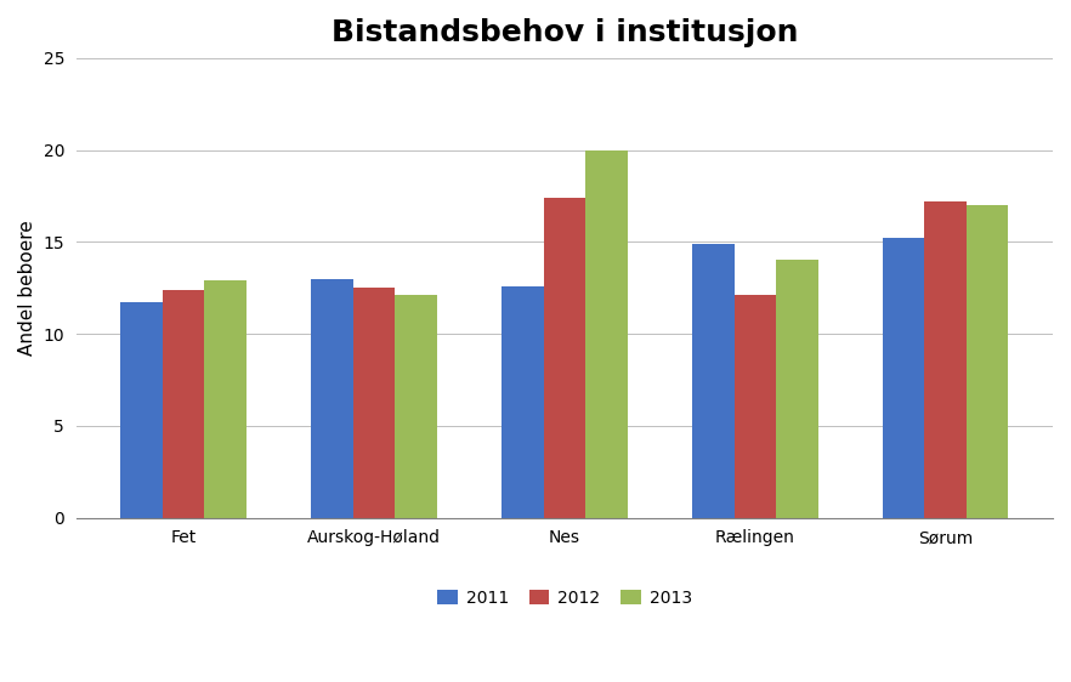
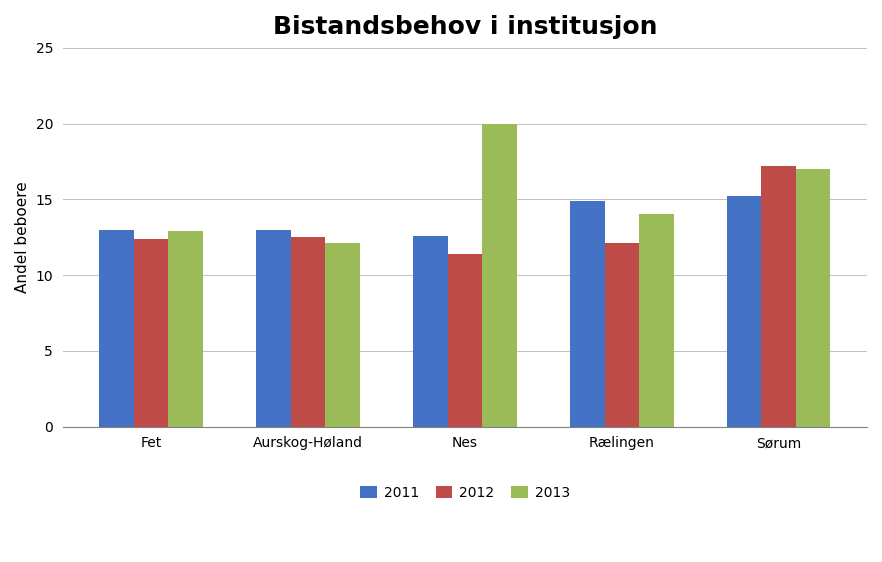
2011/Fet: 11.7 -> 13.0
2012/Nes: 17.4 -> 11.4
